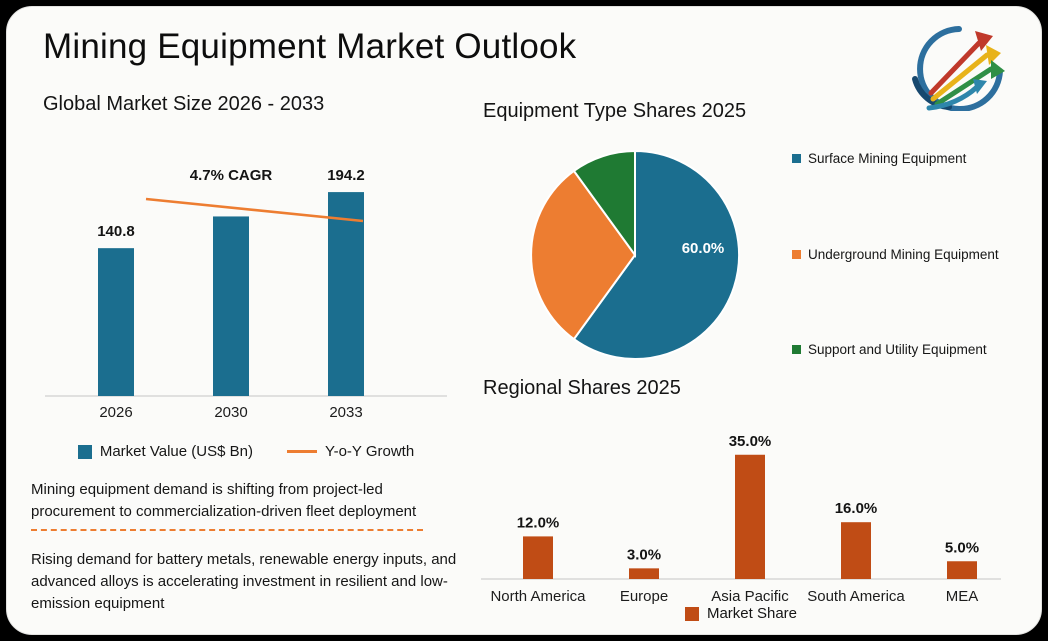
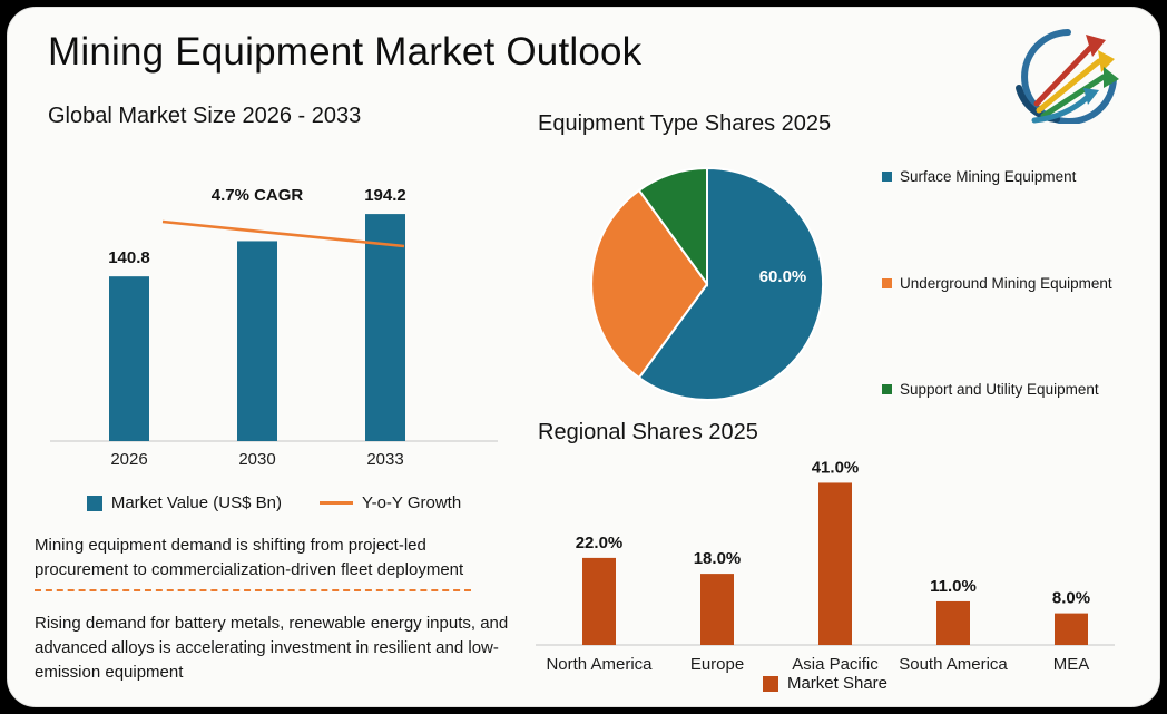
Regional Shares 2025/North America: 12.0% -> 22.0%
Regional Shares 2025/Europe: 3.0% -> 18.0%
Regional Shares 2025/Asia Pacific: 35.0% -> 41.0%
Regional Shares 2025/South America: 16.0% -> 11.0%
Regional Shares 2025/MEA: 5.0% -> 8.0%
